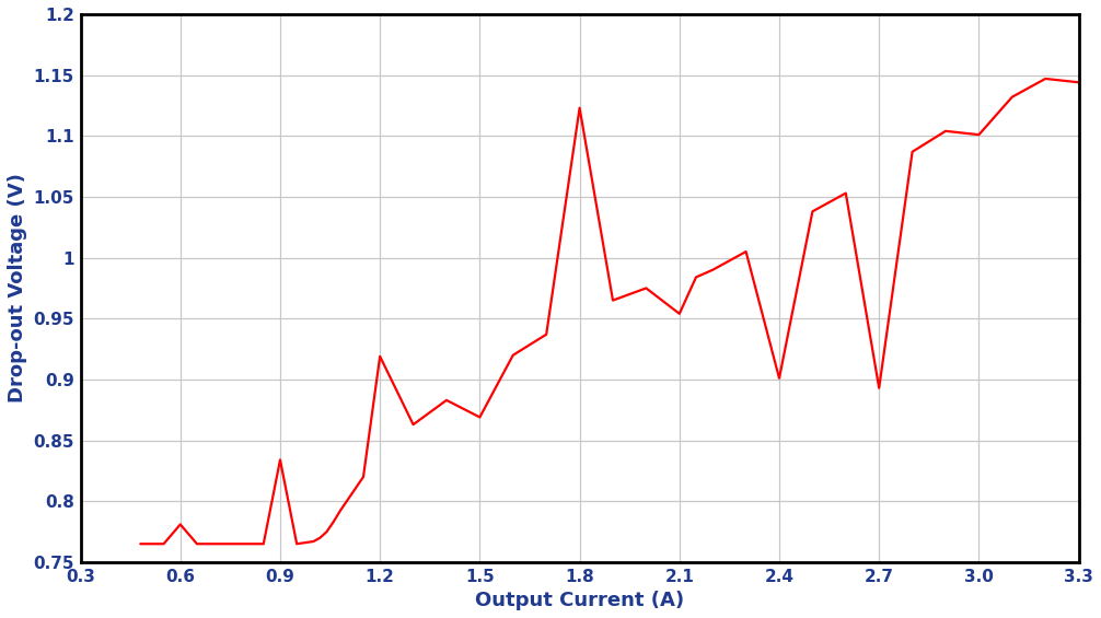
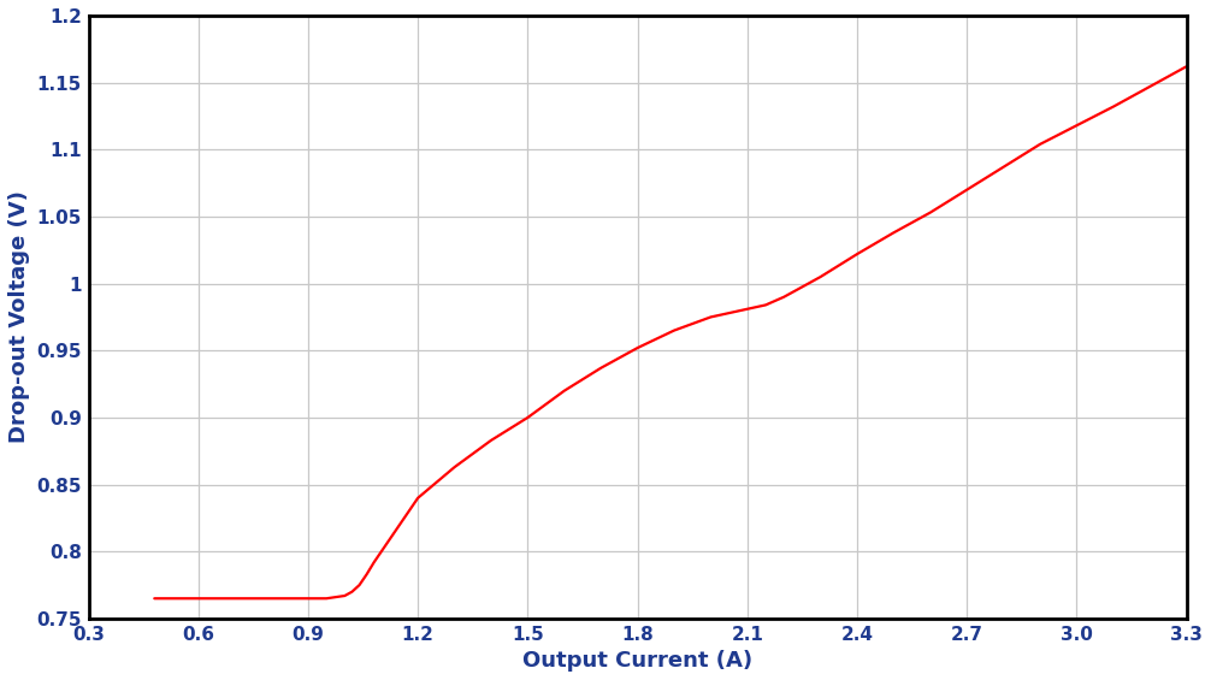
0.6: 0.781 -> 0.765
0.9: 0.834 -> 0.765
1.2: 0.919 -> 0.840
1.5: 0.869 -> 0.900
1.8: 1.123 -> 0.952
2.1: 0.954 -> 0.981
2.4: 0.901 -> 1.022
2.7: 0.893 -> 1.070
3.0: 1.101 -> 1.118
3.3: 1.144 -> 1.162
